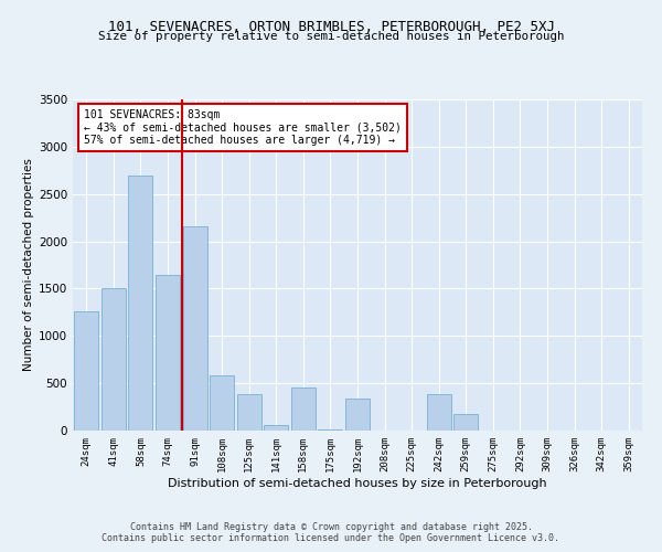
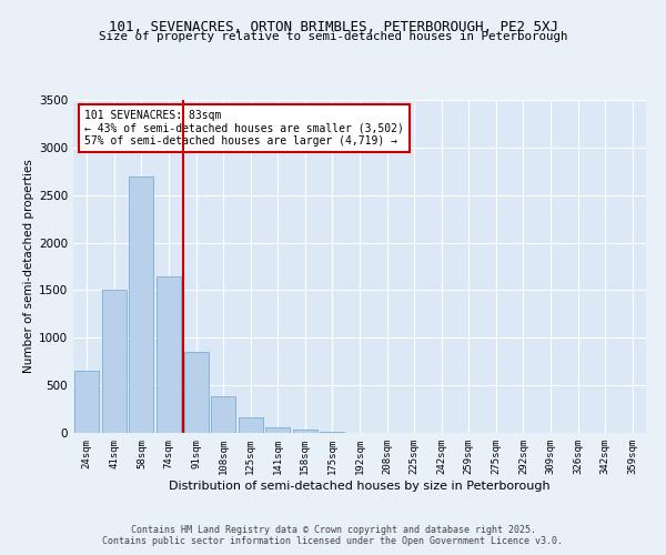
24sqm: 1260 -> 650
91sqm: 2160 -> 850
108sqm: 580 -> 390
125sqm: 380 -> 160
158sqm: 460 -> 30
192sqm: 340 -> 0
242sqm: 380 -> 0
259sqm: 180 -> 0
